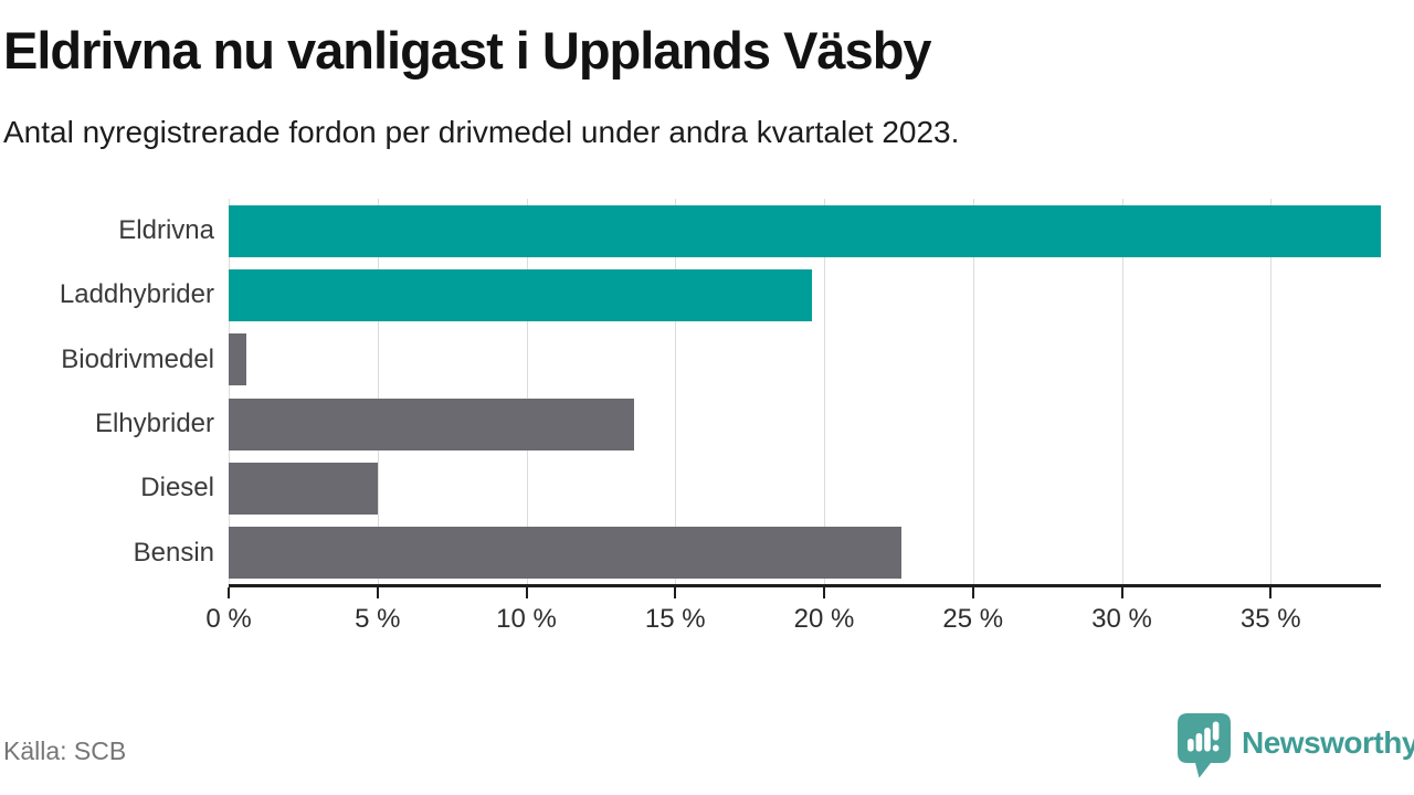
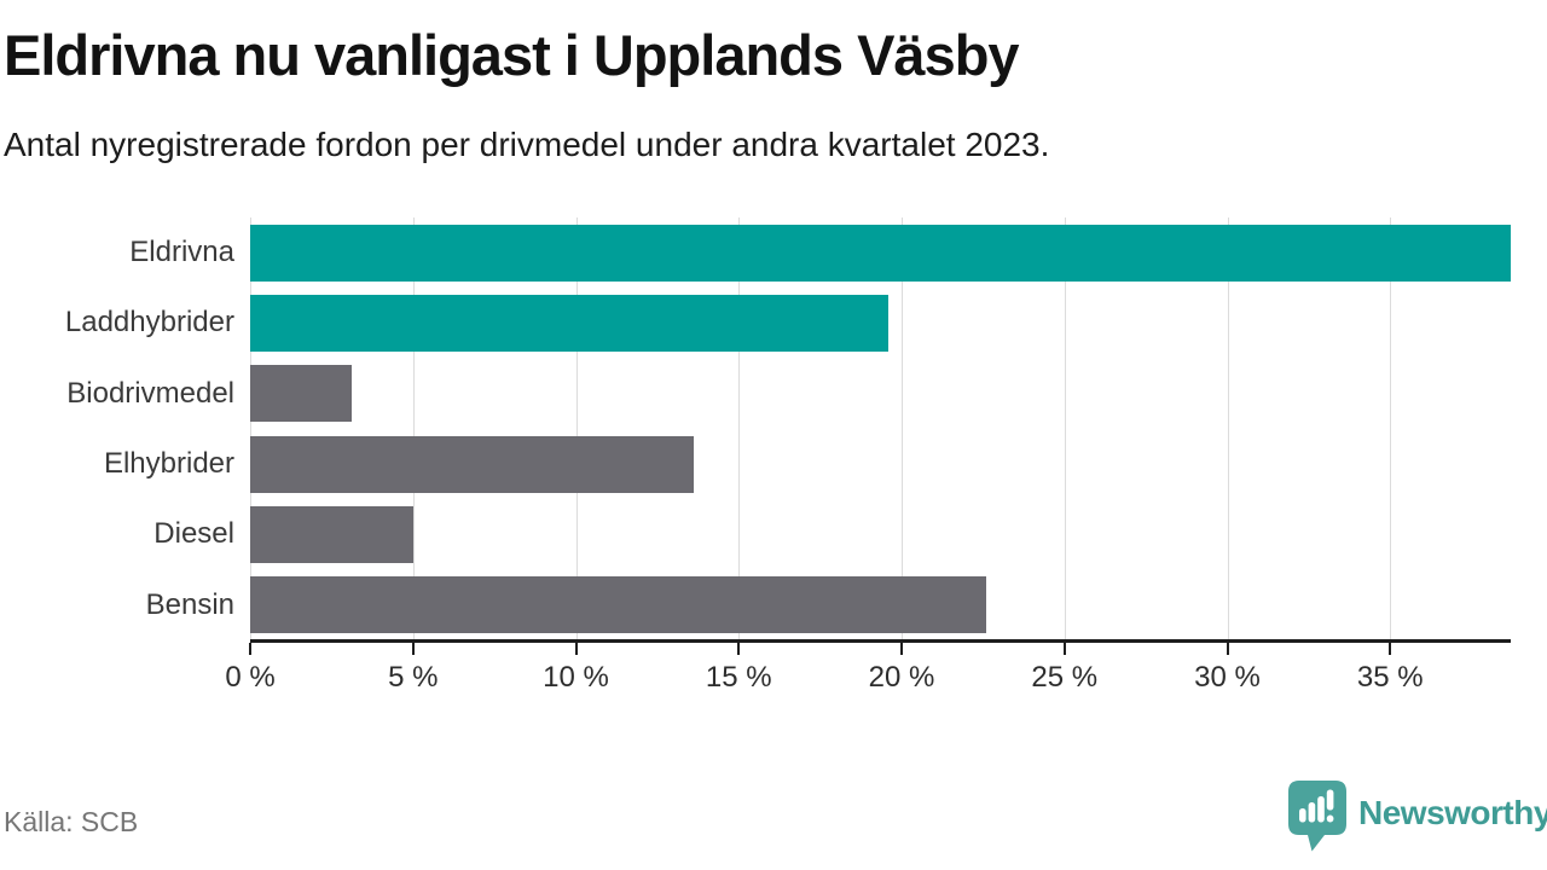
Biodrivmedel: 0.6% -> 3.1%
